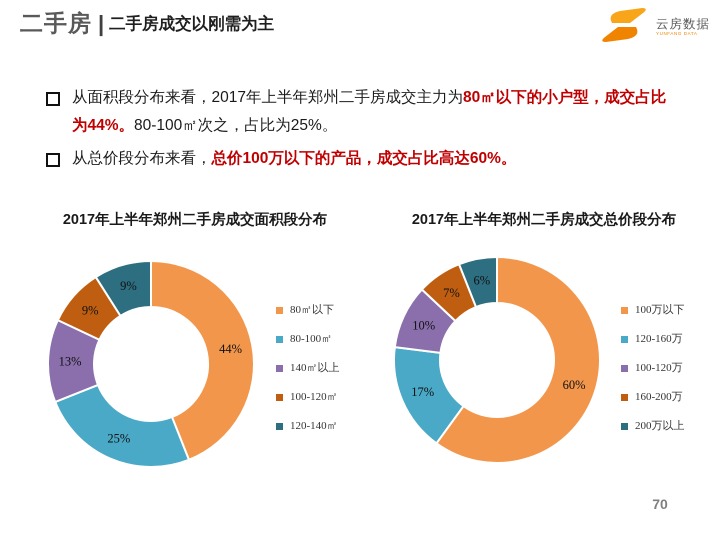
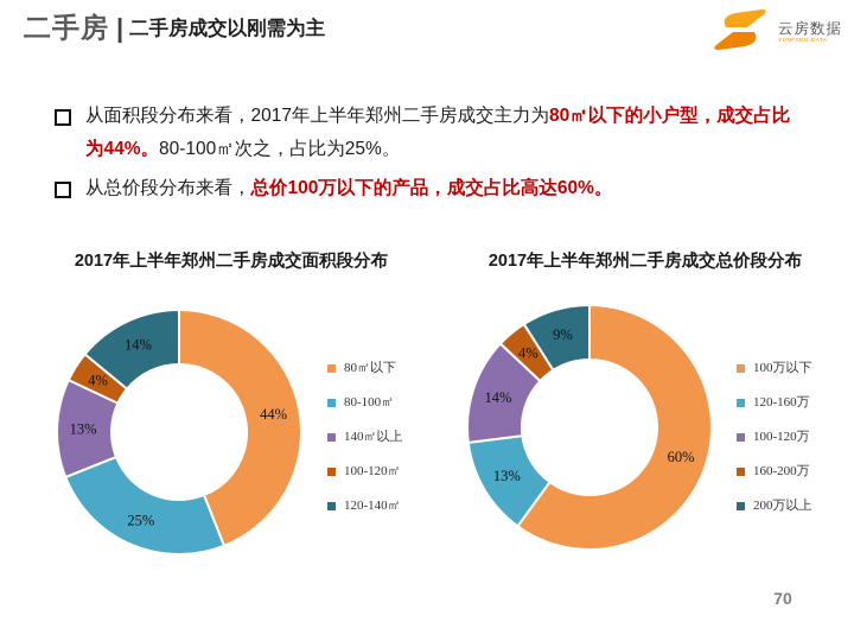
2017年上半年郑州二手房成交面积段分布/100-120㎡: 9% -> 4%
2017年上半年郑州二手房成交面积段分布/120-140㎡: 9% -> 14%
2017年上半年郑州二手房成交总价段分布/120-160万: 17% -> 13%
2017年上半年郑州二手房成交总价段分布/100-120万: 10% -> 14%
2017年上半年郑州二手房成交总价段分布/160-200万: 7% -> 4%
2017年上半年郑州二手房成交总价段分布/200万以上: 6% -> 9%
